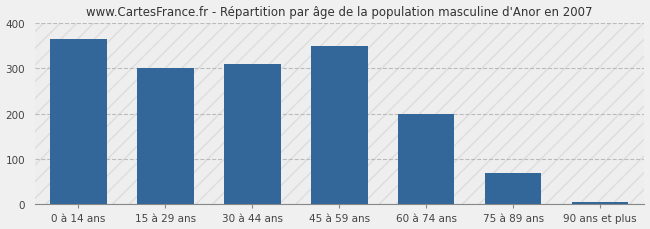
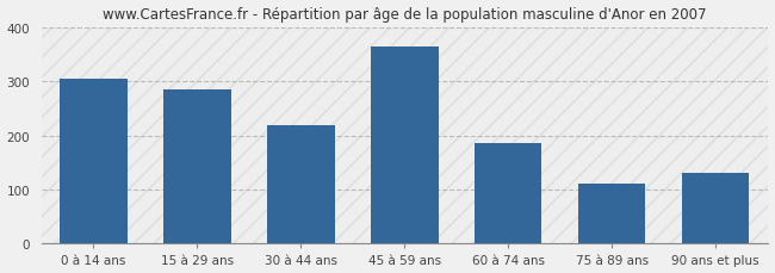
0 à 14 ans: 365 -> 305
15 à 29 ans: 300 -> 285
30 à 44 ans: 310 -> 220
45 à 59 ans: 350 -> 365
60 à 74 ans: 200 -> 185
75 à 89 ans: 70 -> 110
90 ans et plus: 5 -> 130
